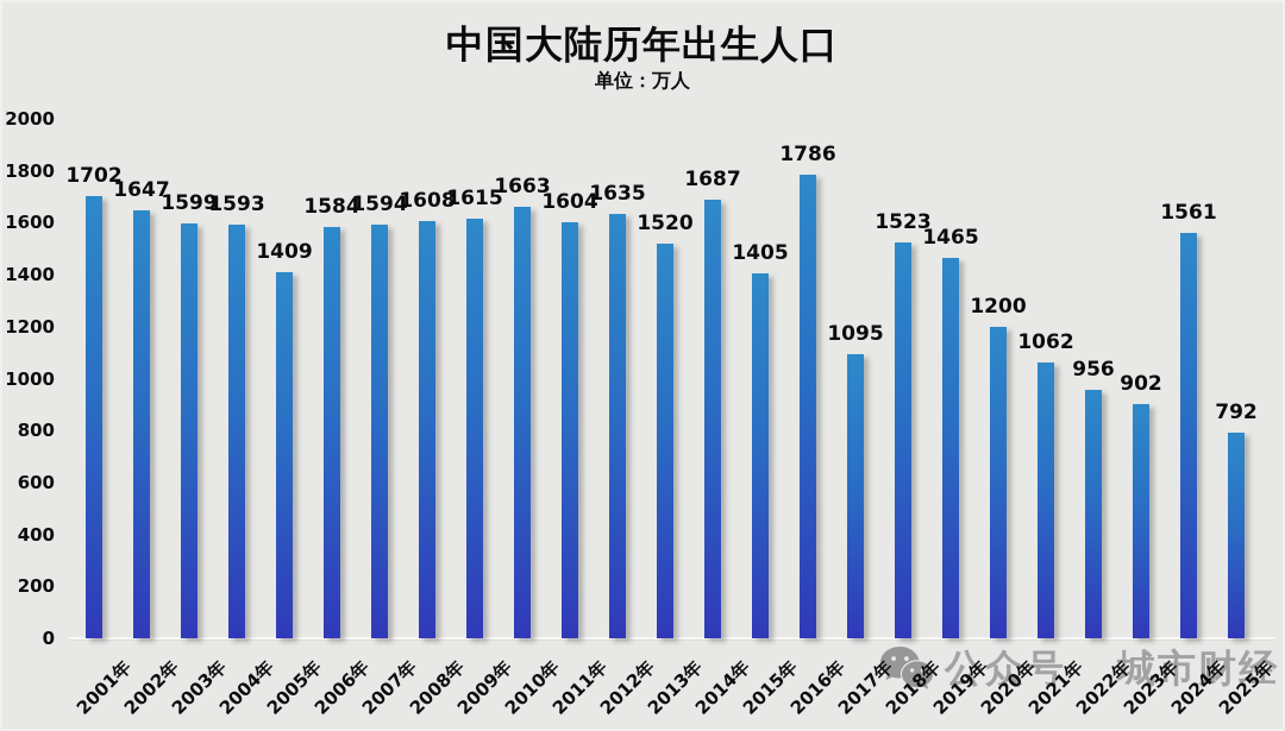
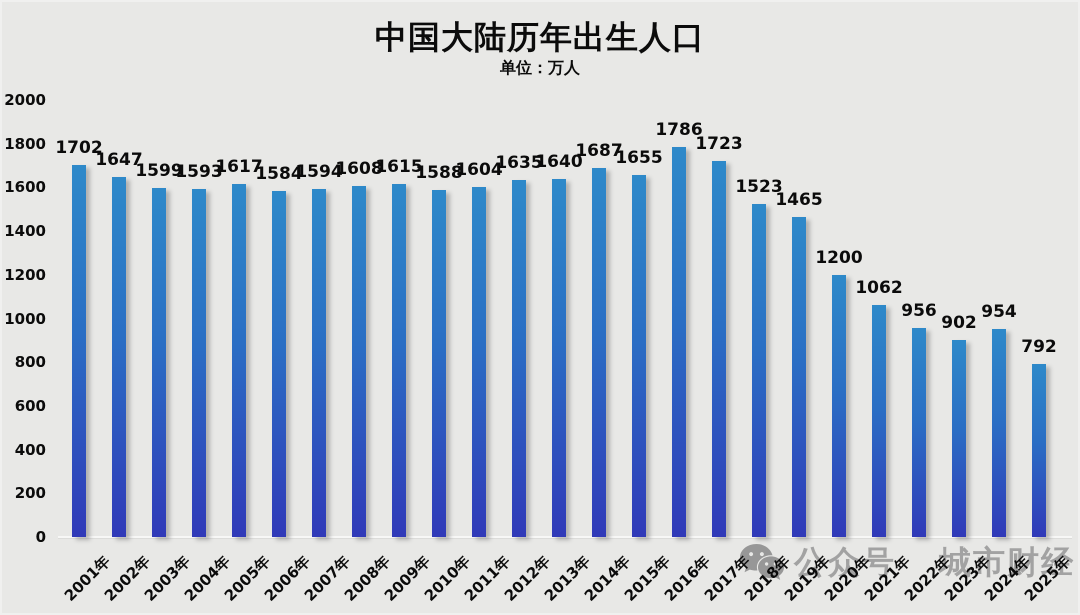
2005年: 1409 -> 1617
2010年: 1663 -> 1588
2013年: 1520 -> 1640
2015年: 1405 -> 1655
2017年: 1095 -> 1723
2024年: 1561 -> 954
